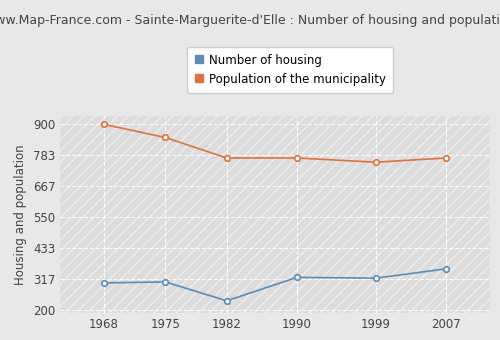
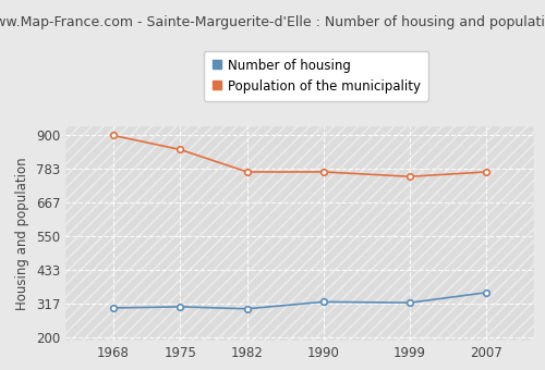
Number of housing/1982: 235 -> 299
